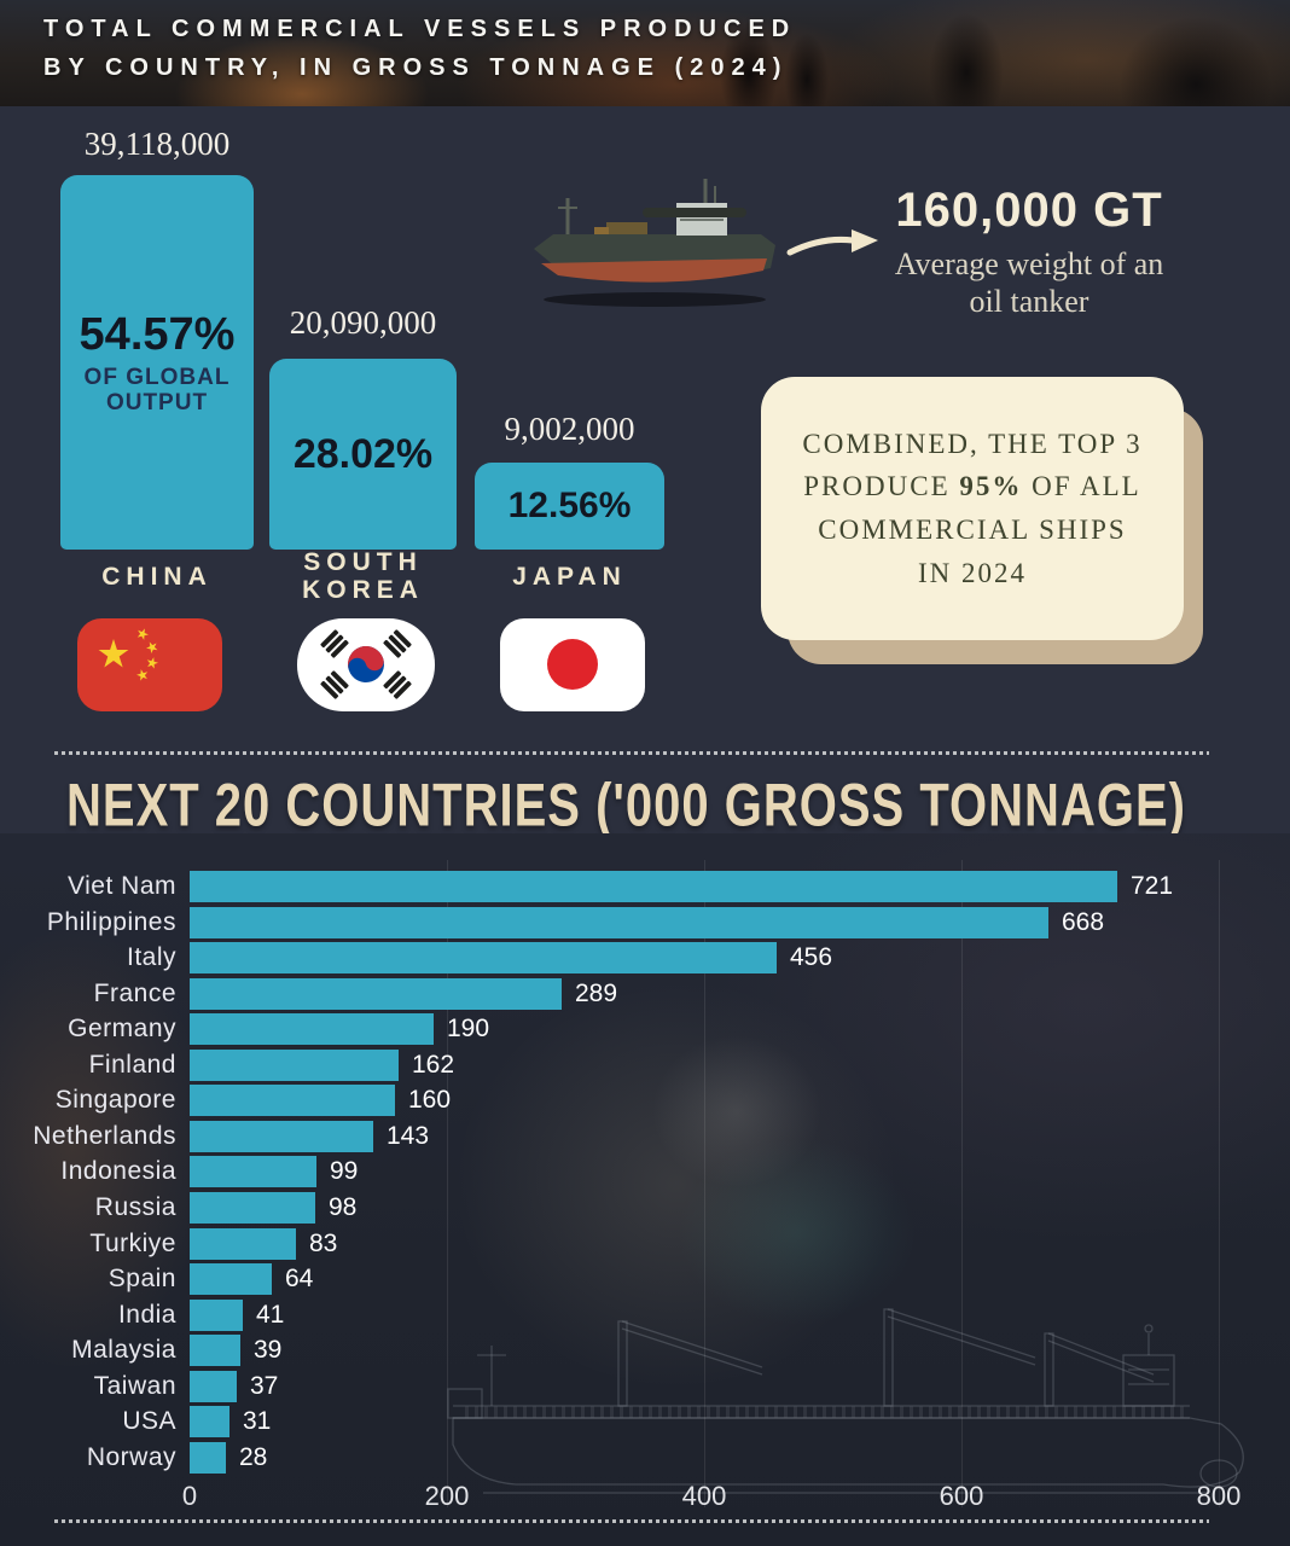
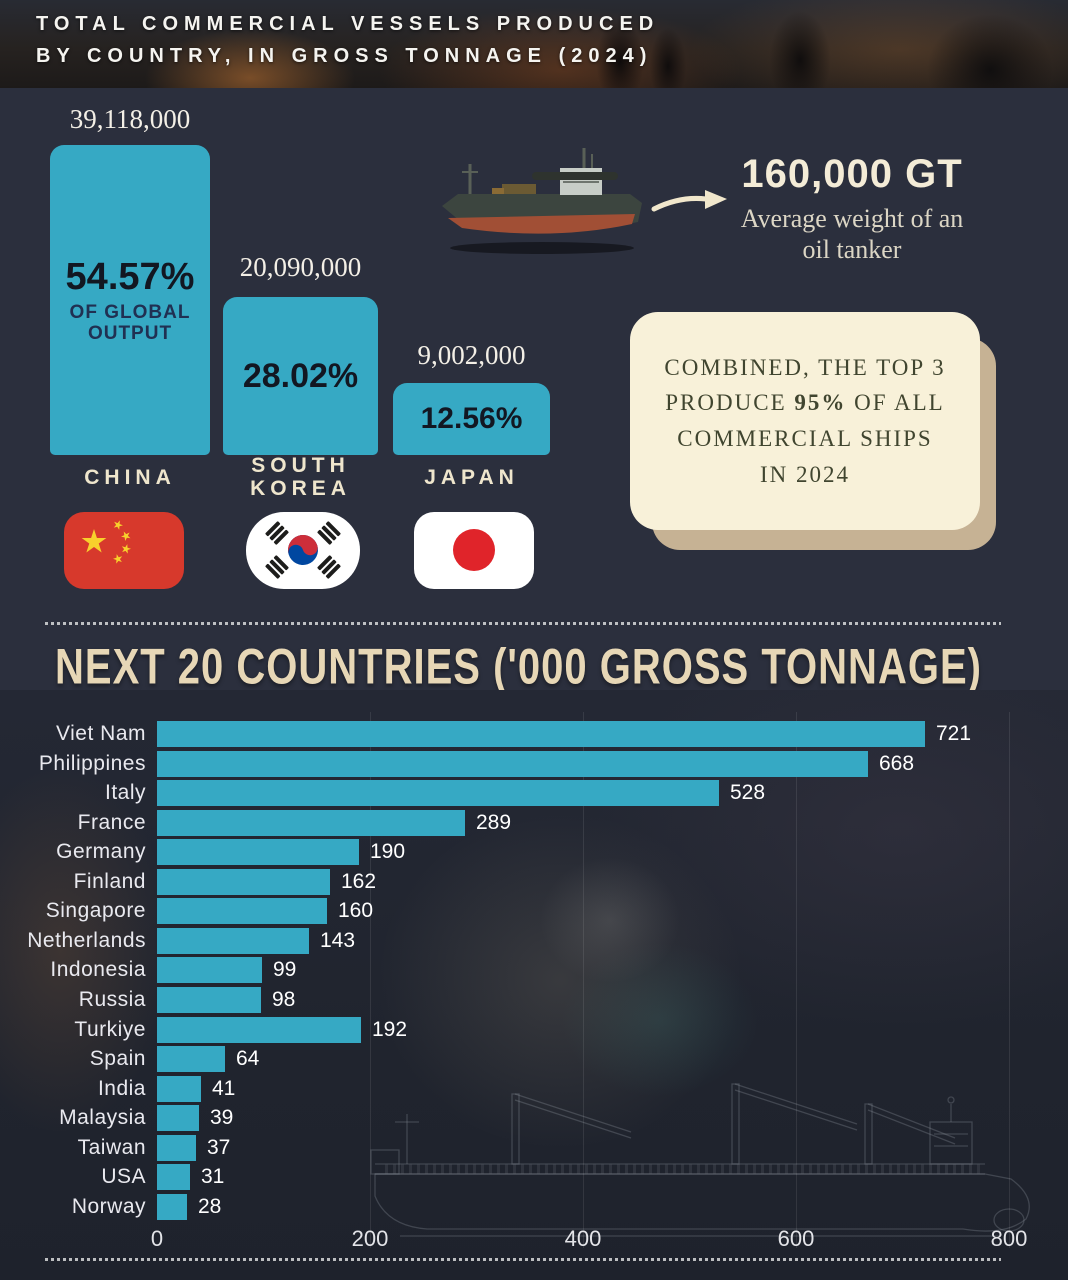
NEXT 20 COUNTRIES ('000 GROSS TONNAGE)/Italy: 456 -> 528
NEXT 20 COUNTRIES ('000 GROSS TONNAGE)/Turkiye: 83 -> 192
